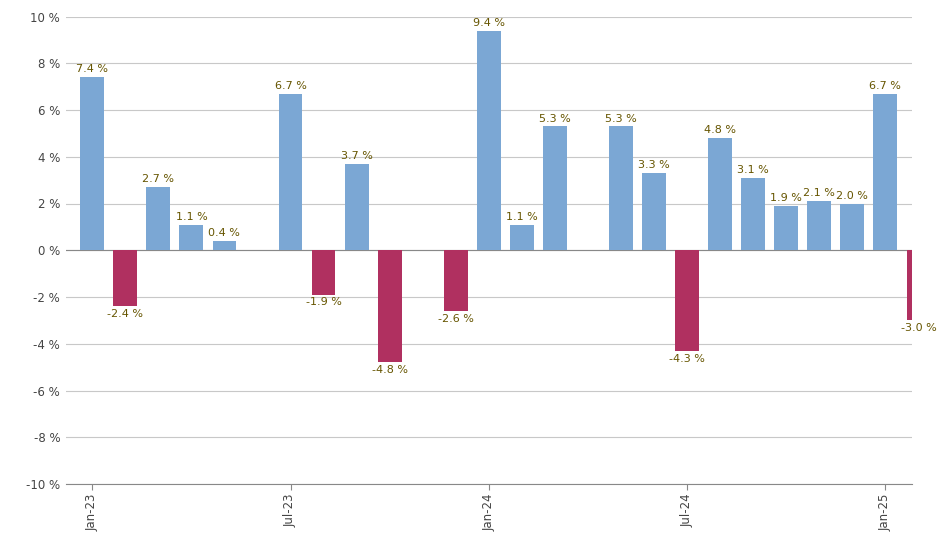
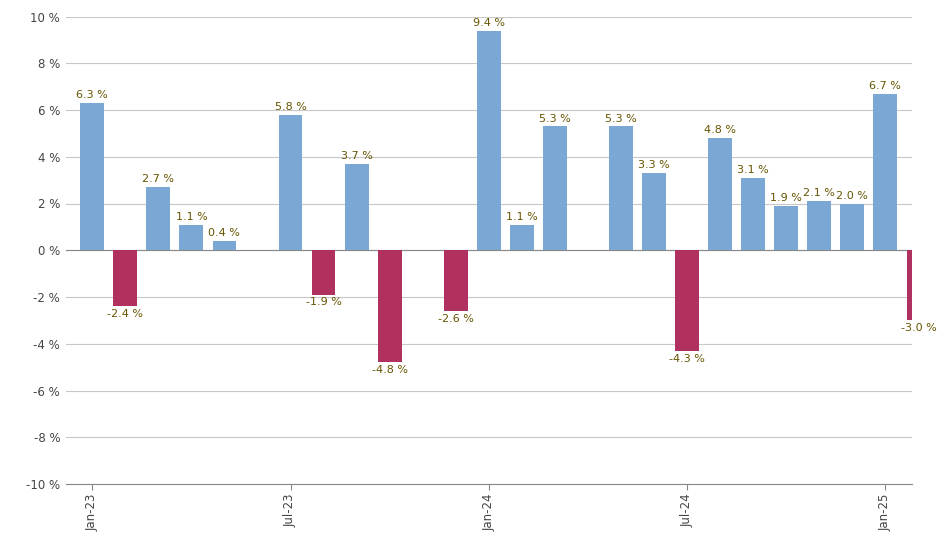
Jan-23: 7.4 -> 6.3
Jul-23: 6.7 -> 5.8
